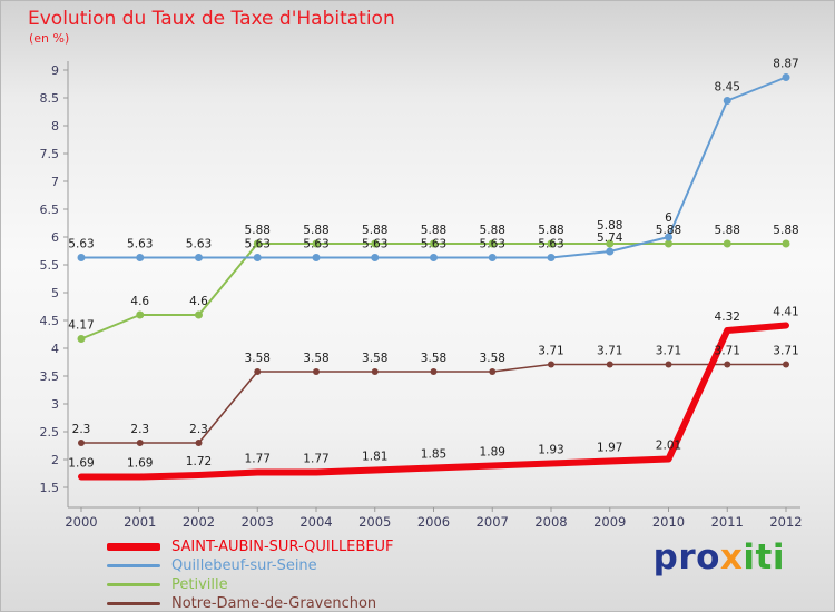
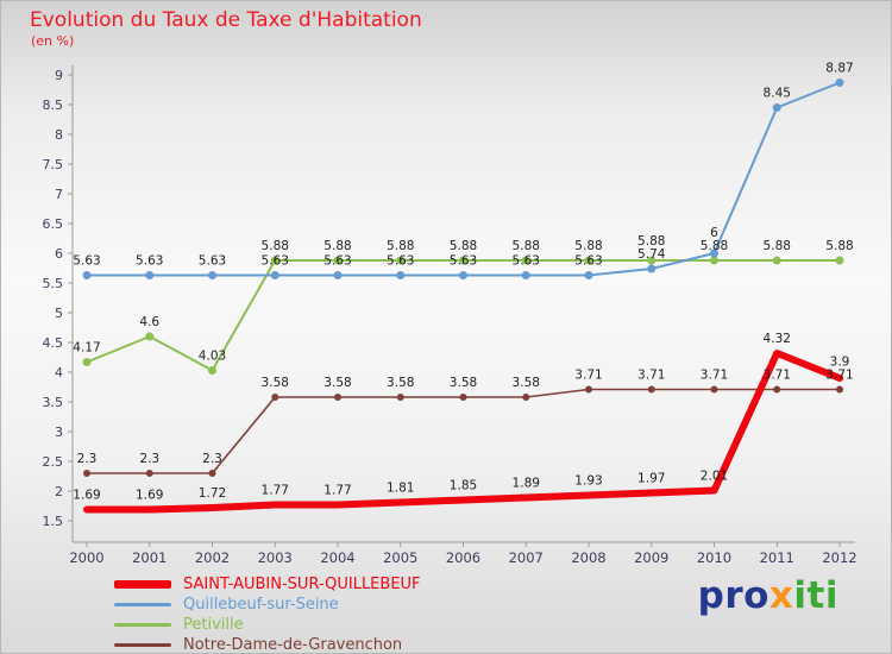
Petiville/2002: 4.6 -> 4.03
SAINT-AUBIN-SUR-QUILLEBEUF/2012: 4.41 -> 3.9
